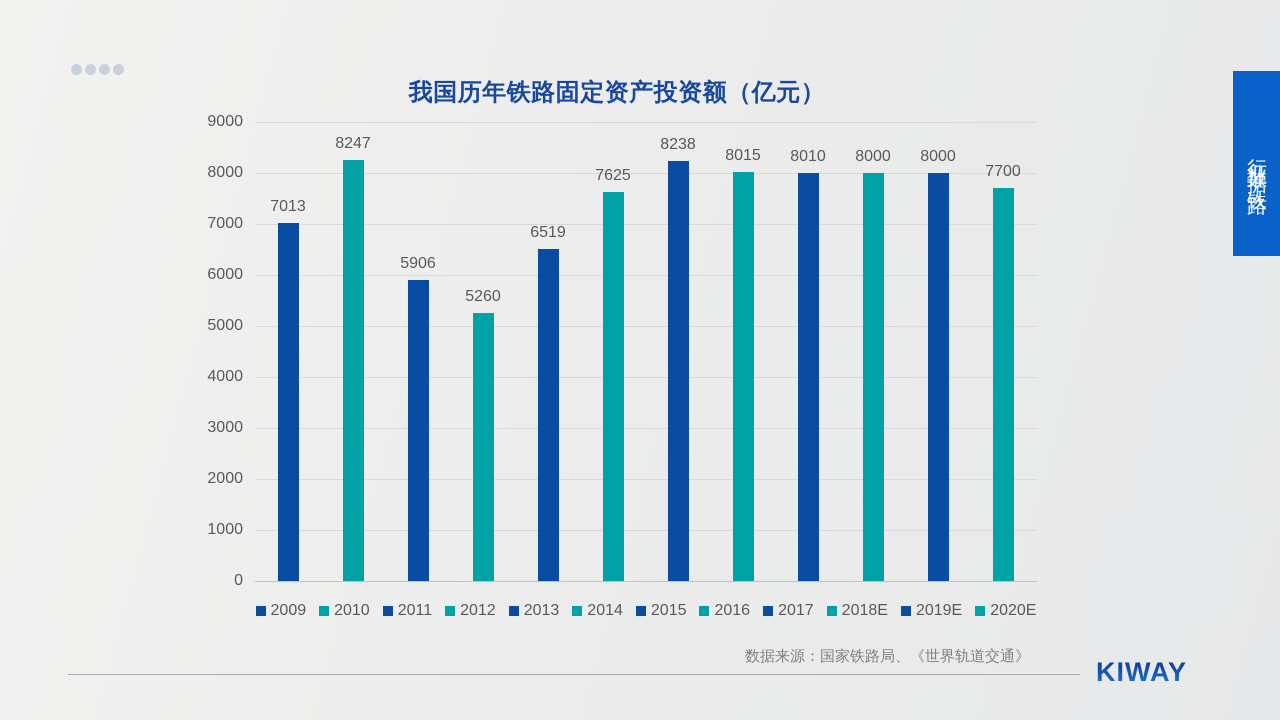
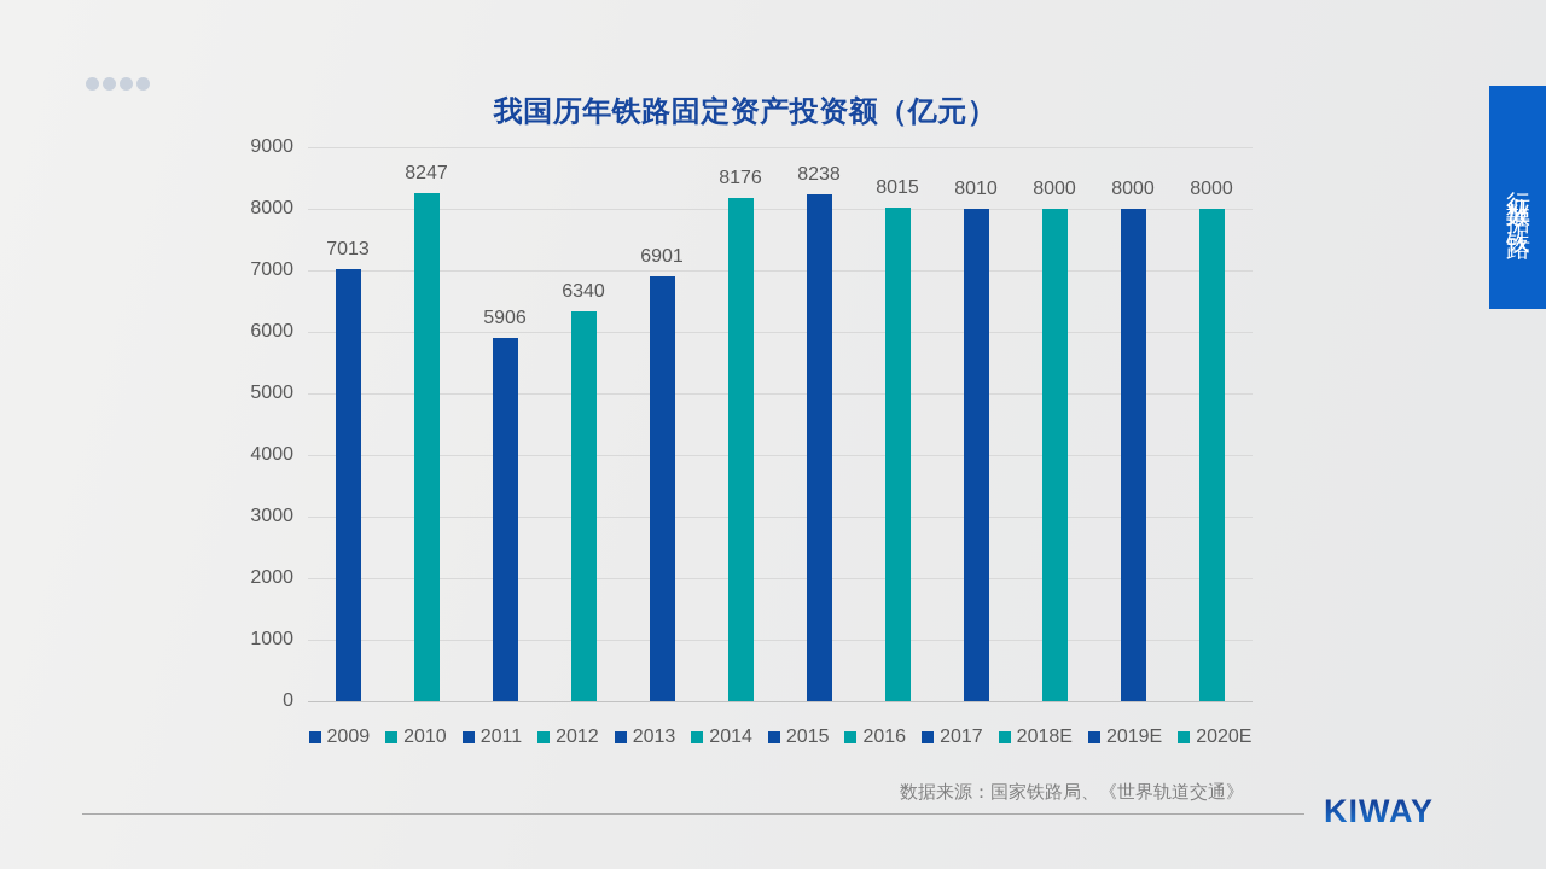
2012: 5260 -> 6340
2013: 6519 -> 6901
2014: 7625 -> 8176
2020E: 7700 -> 8000
